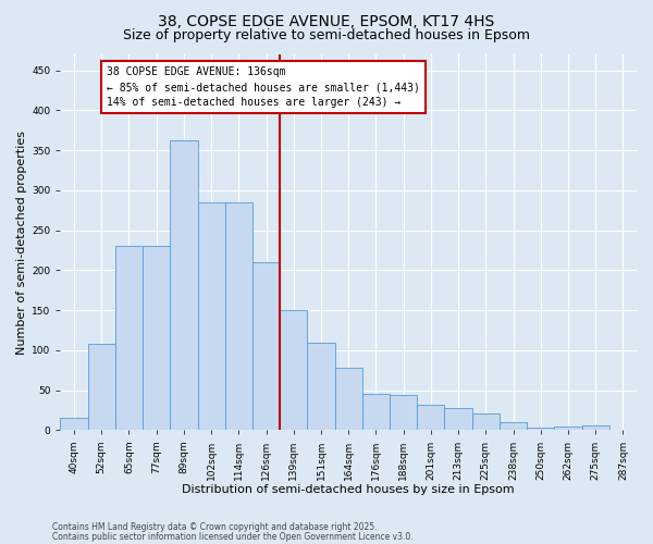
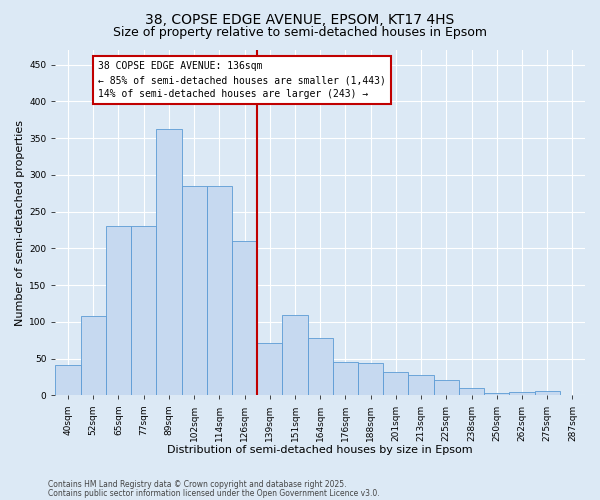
40sqm: 15 -> 42
139sqm: 150 -> 72
